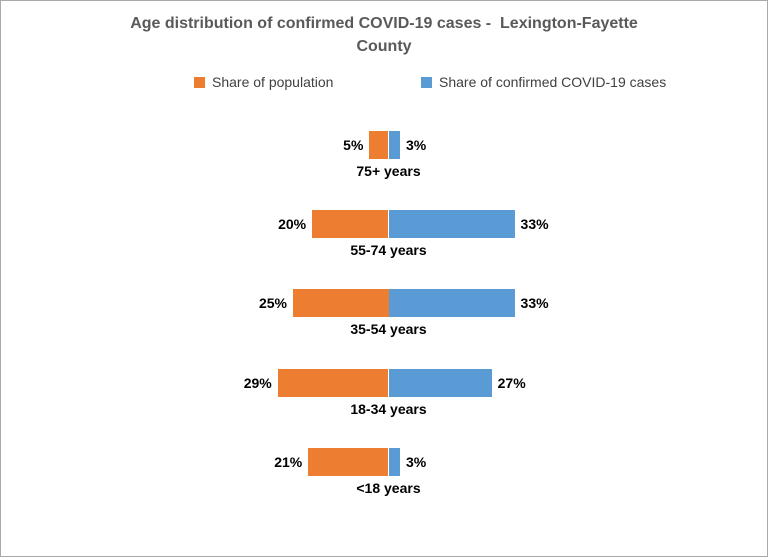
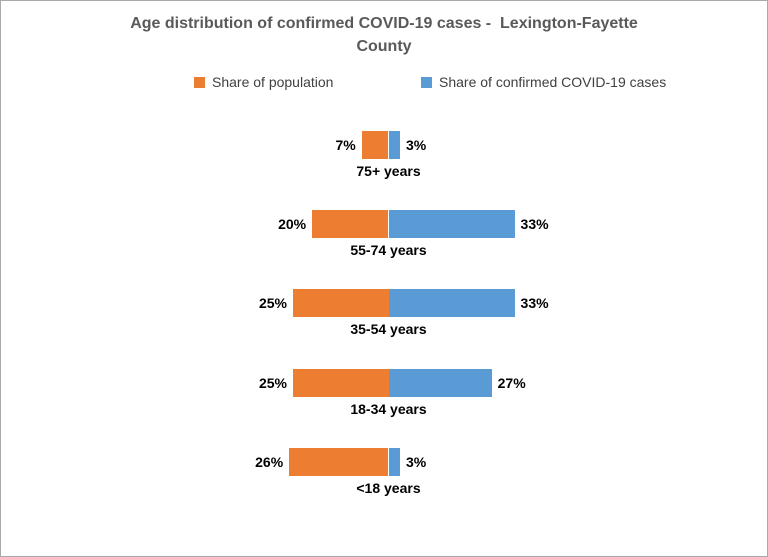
Share of population/75+ years: 5% -> 7%
Share of population/18-34 years: 29% -> 25%
Share of population/<18 years: 21% -> 26%
